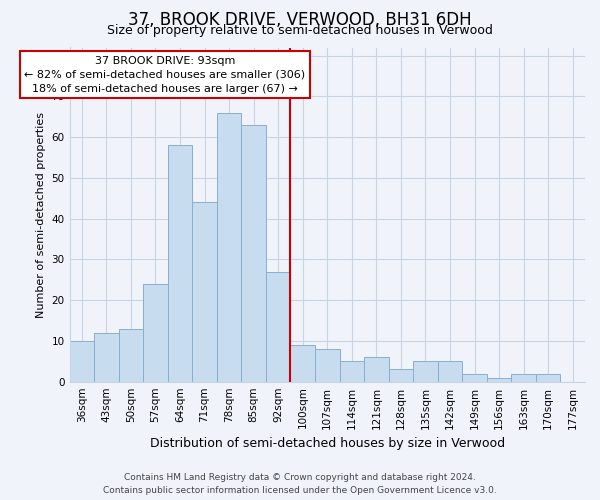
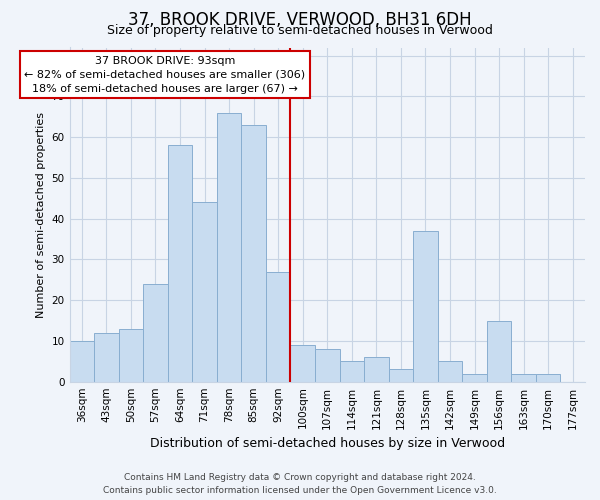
135sqm: 5 -> 37
156sqm: 1 -> 15
